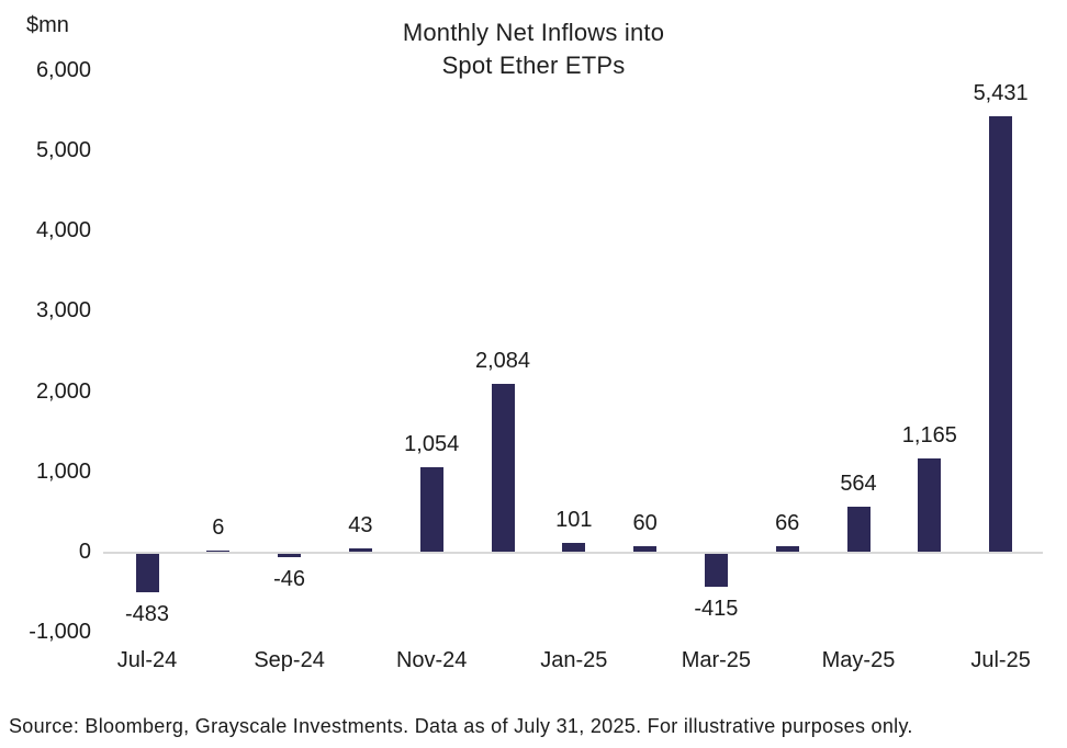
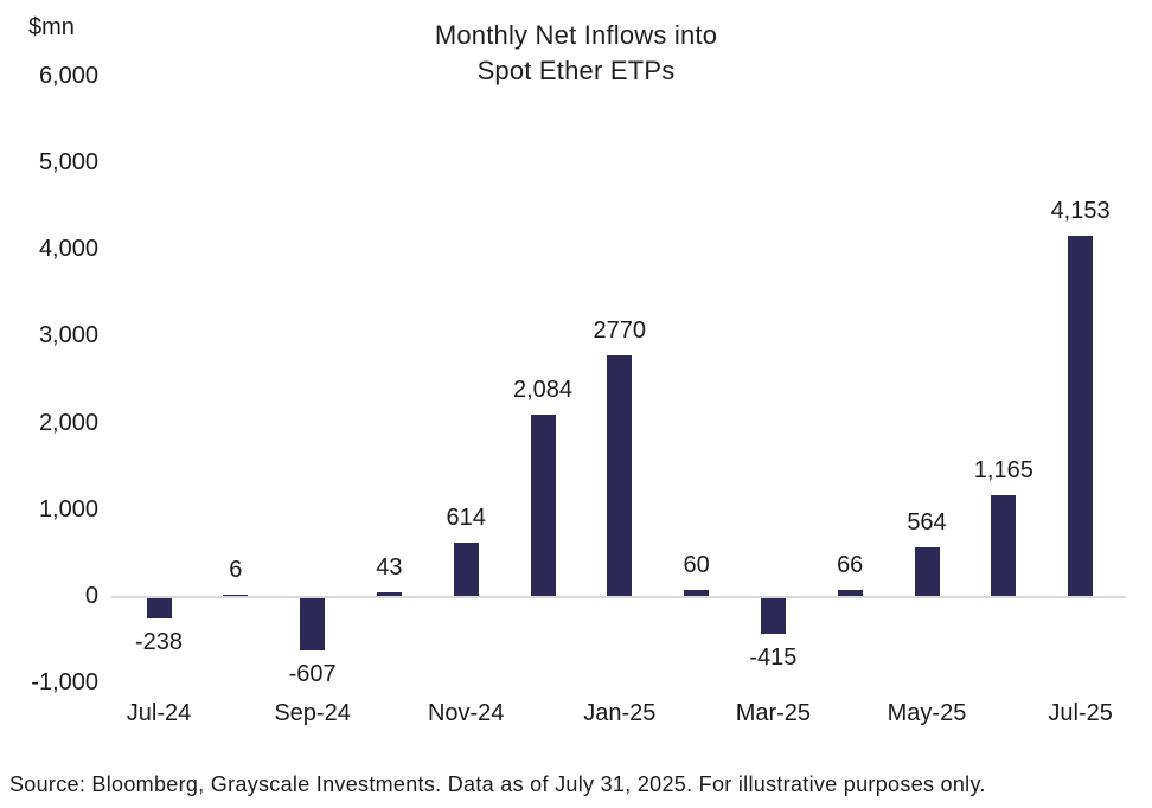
Jul-24: -483 -> -238
Sep-24: -46 -> -607
Nov-24: 1,054 -> 614
Jan-25: 101 -> 2770
Jul-25: 5,431 -> 4,153
